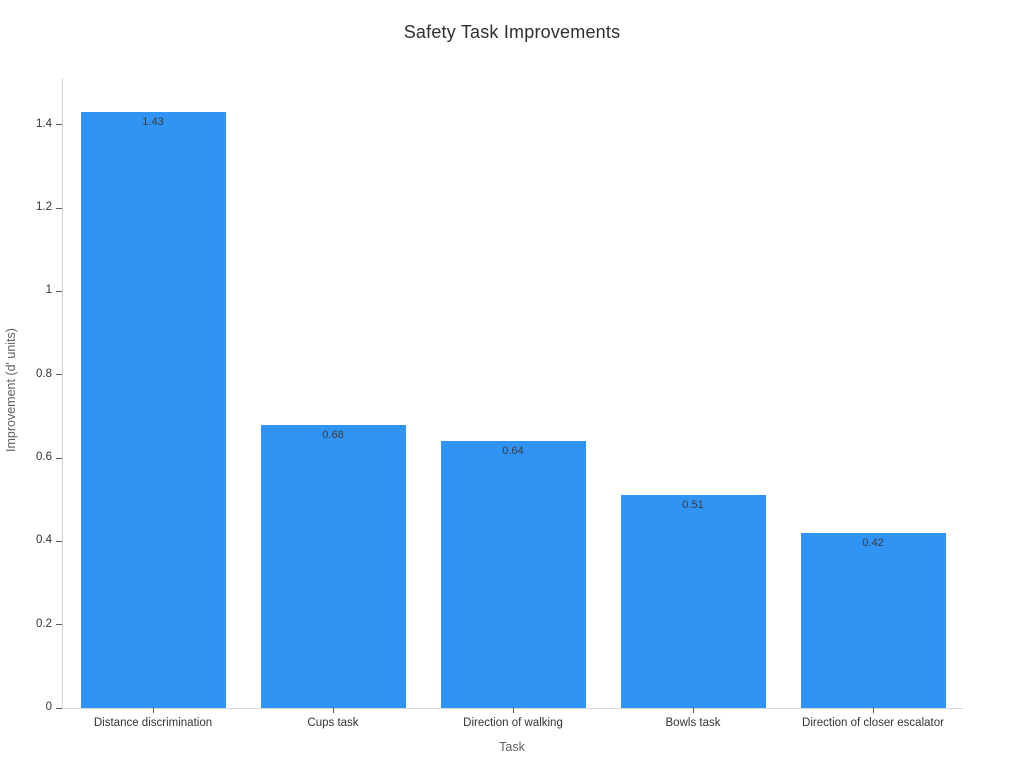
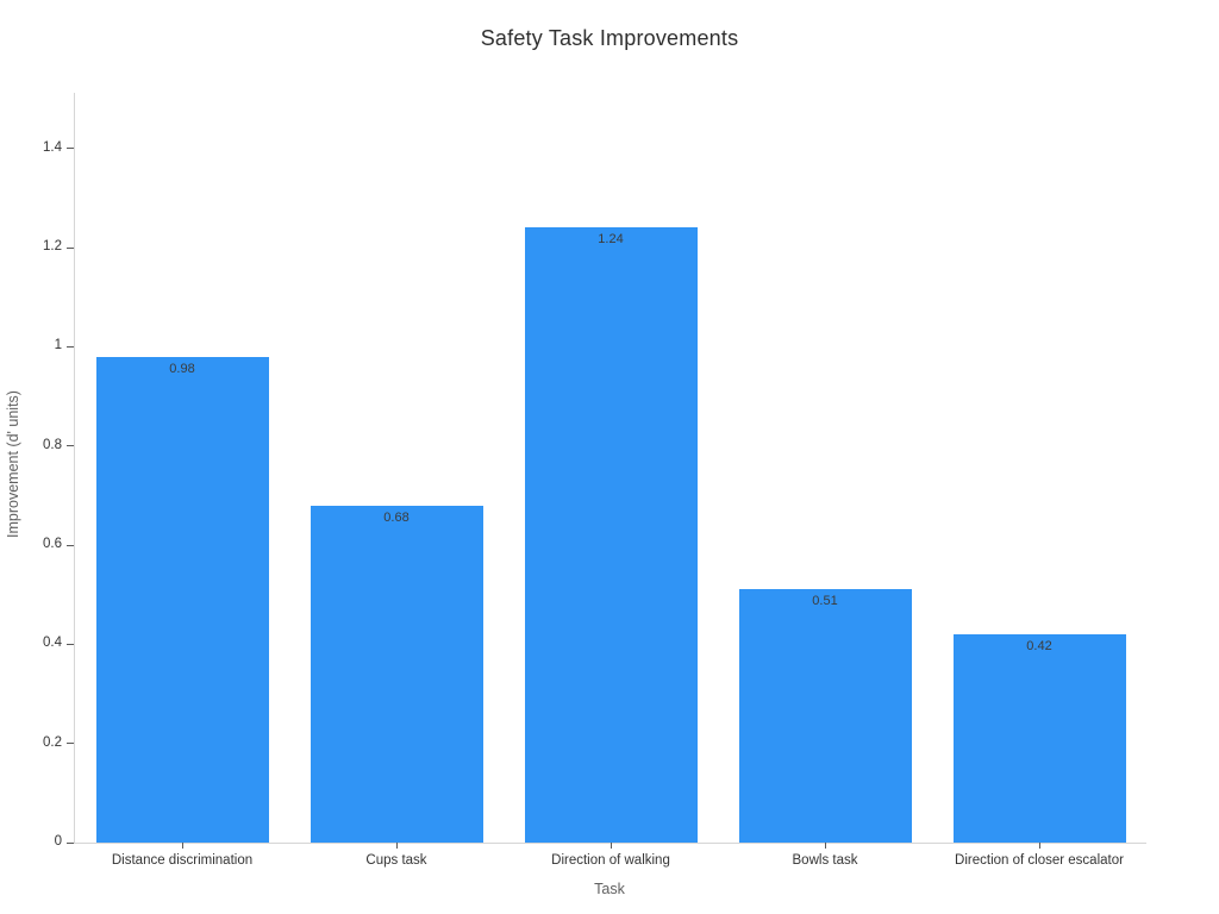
Distance discrimination: 1.43 -> 0.98
Direction of walking: 0.64 -> 1.24
